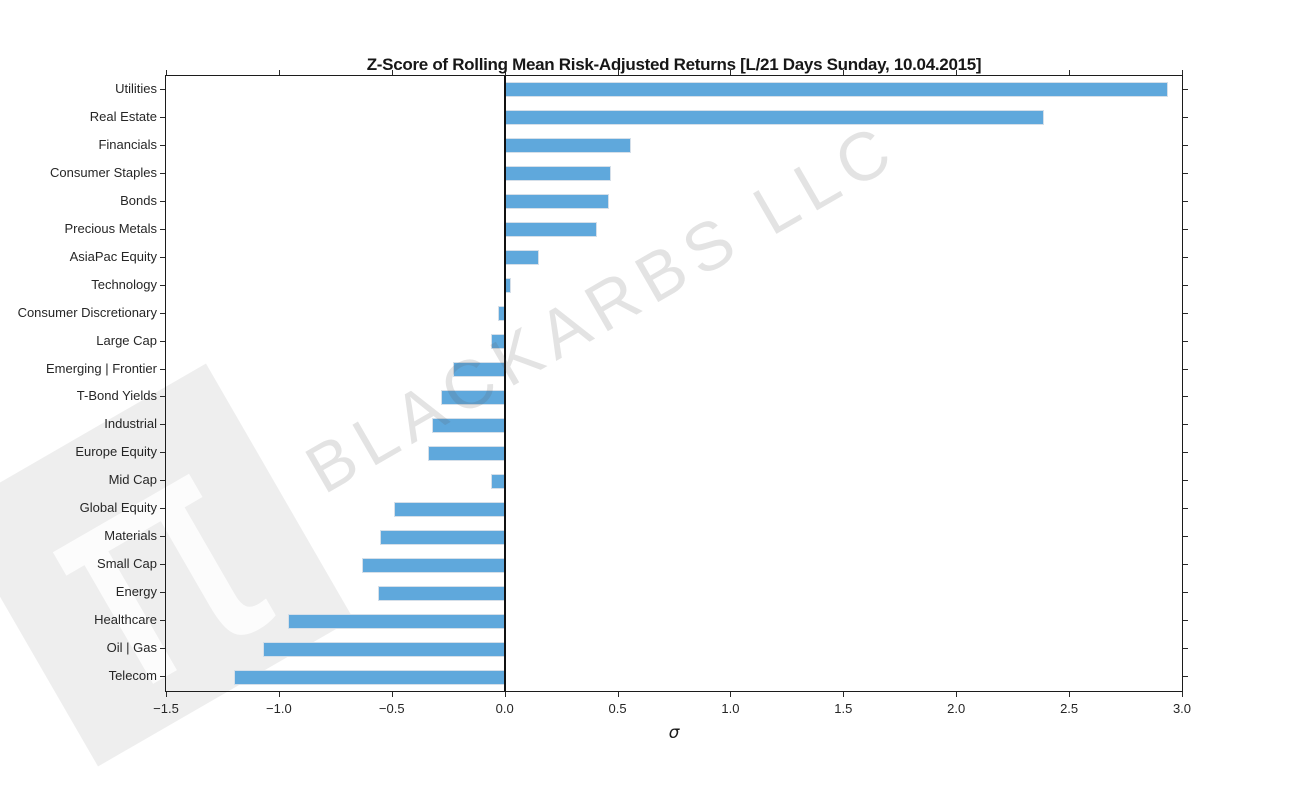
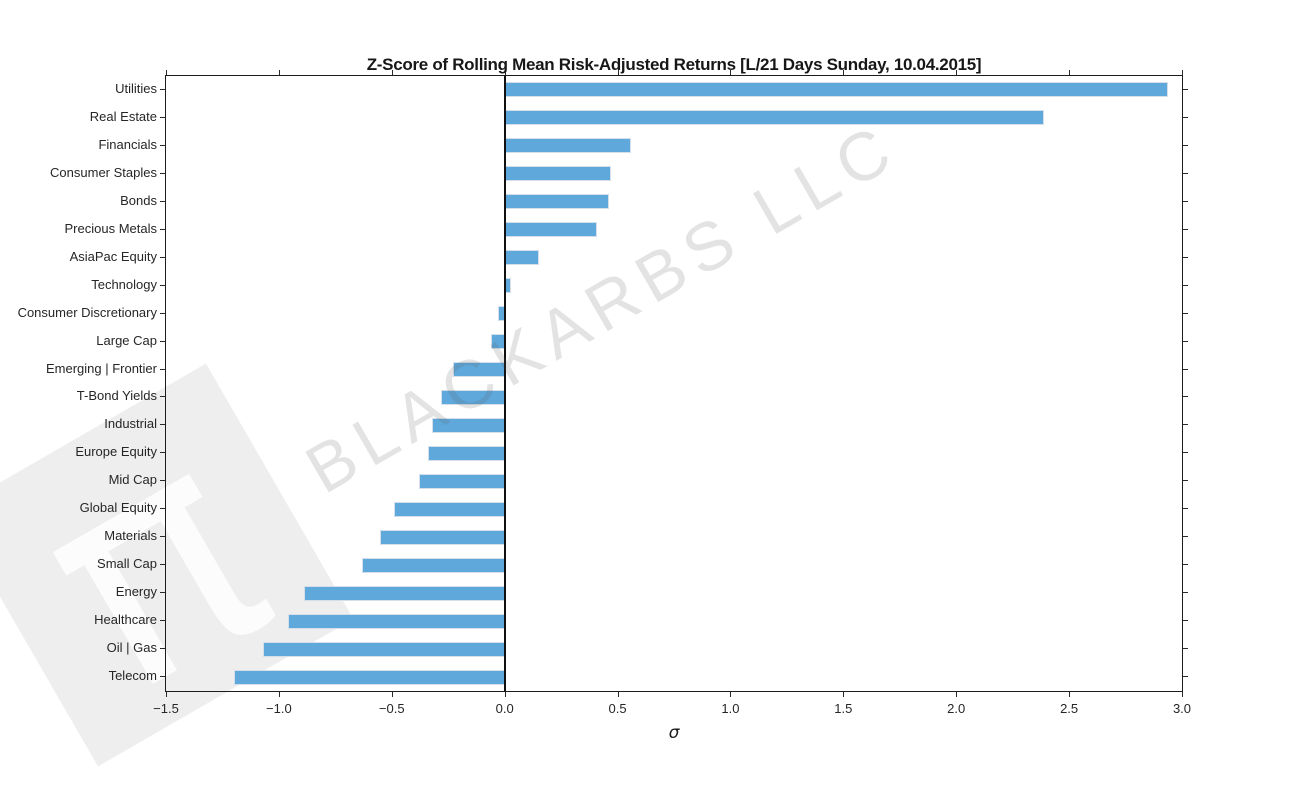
Mid Cap: -0.06 -> -0.38
Energy: -0.56 -> -0.89
